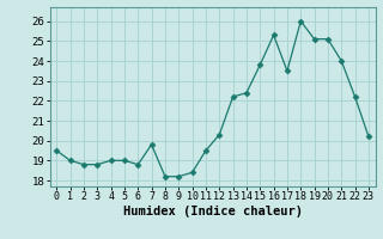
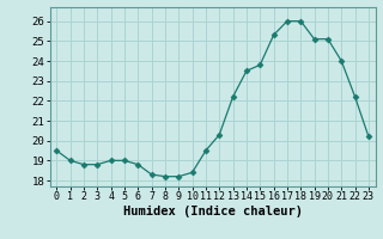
7: 19.8 -> 18.3
14: 22.4 -> 23.5
17: 23.5 -> 26.0
